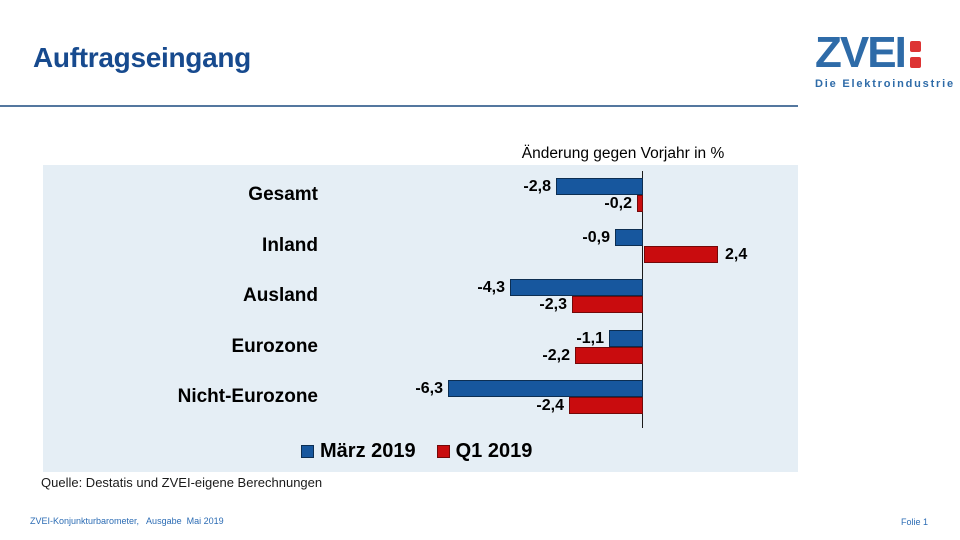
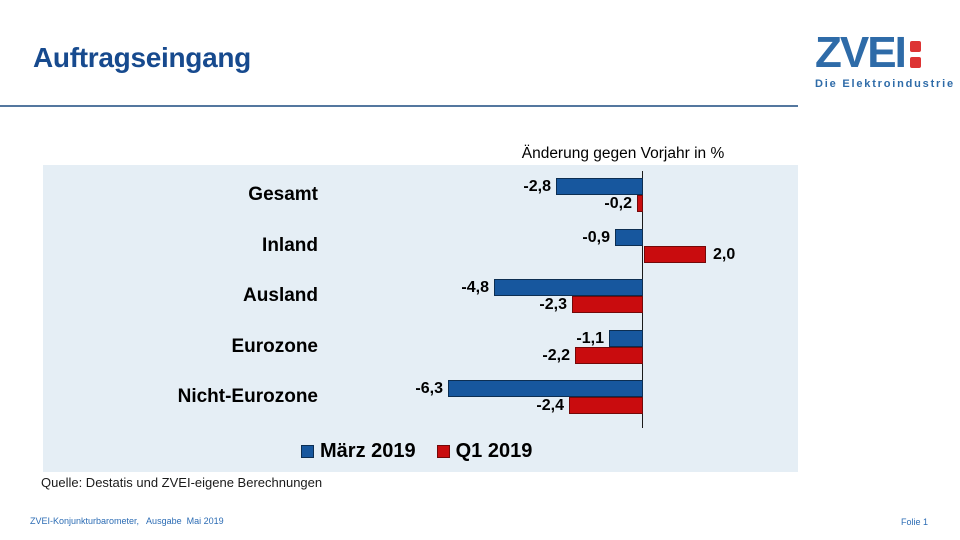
Q1 2019/Inland: 2,4 -> 2,0
März 2019/Ausland: -4,3 -> -4,8
